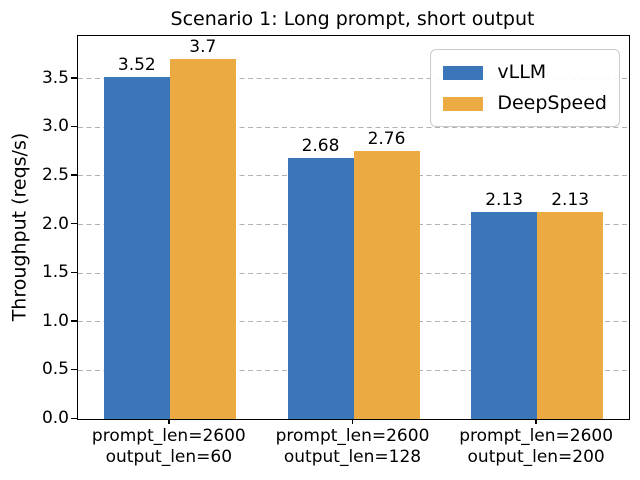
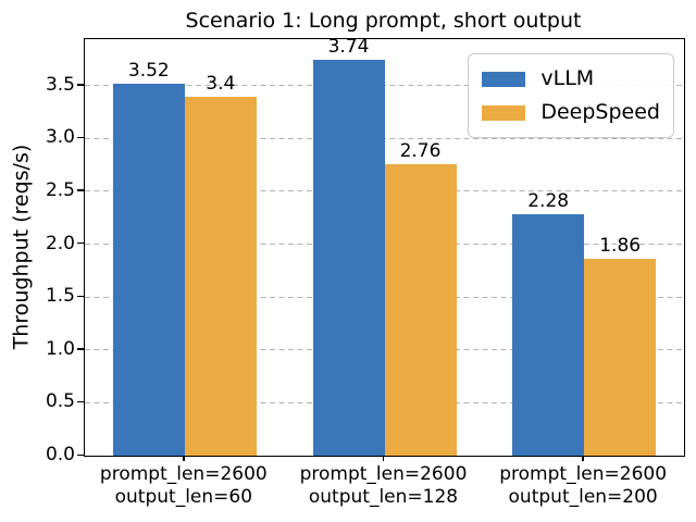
DeepSpeed/prompt_len=2600 output_len=60: 3.7 -> 3.4
vLLM/prompt_len=2600 output_len=128: 2.68 -> 3.74
vLLM/prompt_len=2600 output_len=200: 2.13 -> 2.28
DeepSpeed/prompt_len=2600 output_len=200: 2.13 -> 1.86
